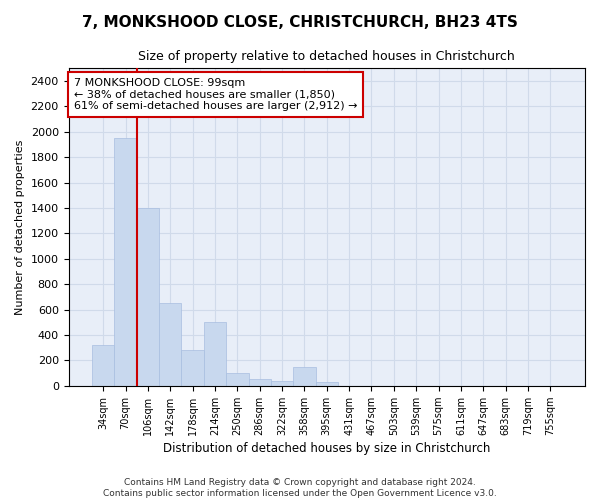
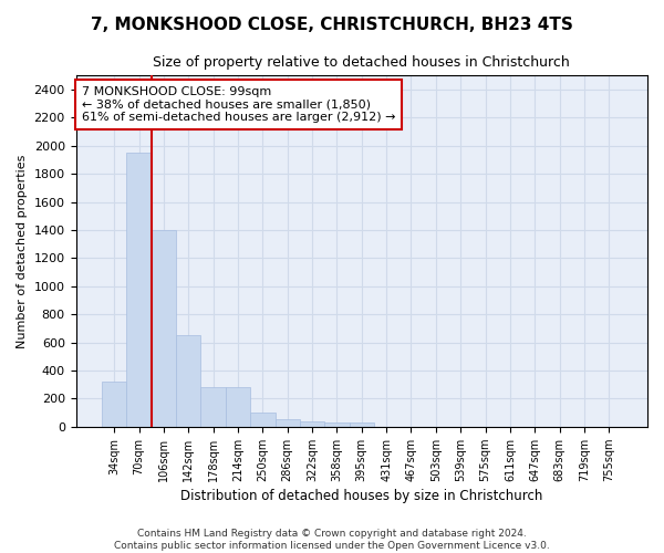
214sqm: 500 -> 280
358sqm: 150 -> 30
